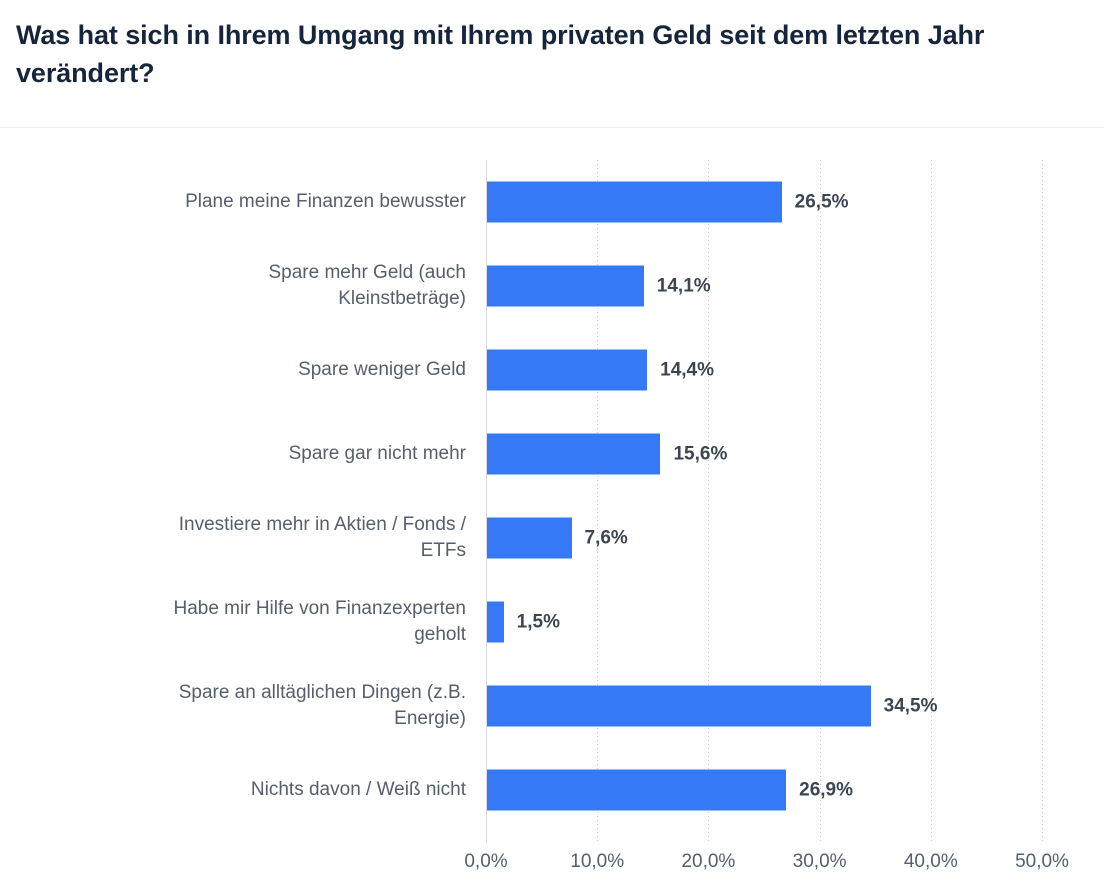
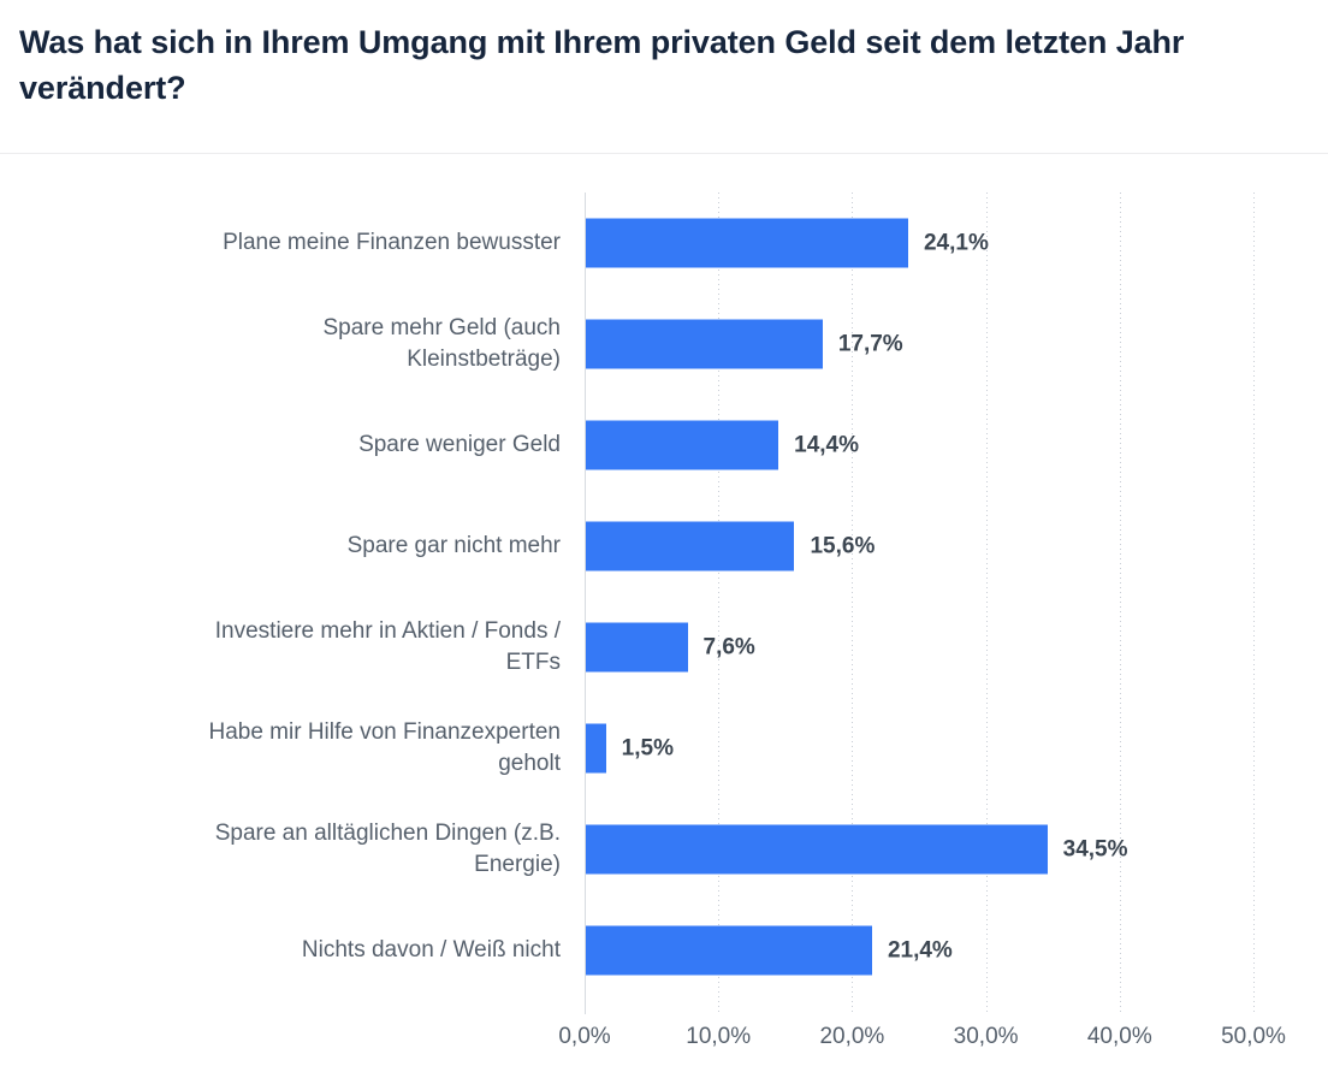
Plane meine Finanzen bewusster: 26,5% -> 24,1%
Spare mehr Geld (auch Kleinstbeträge): 14,1% -> 17,7%
Nichts davon / Weiß nicht: 26,9% -> 21,4%
